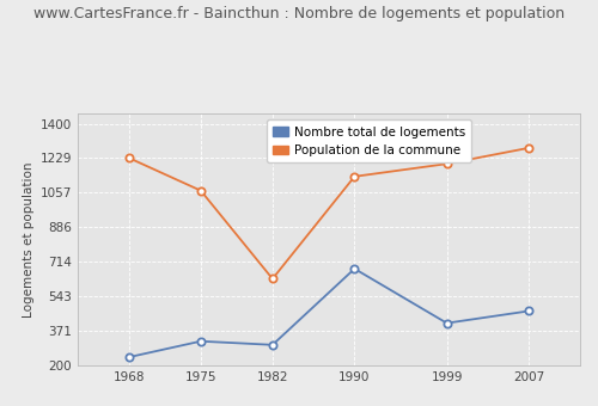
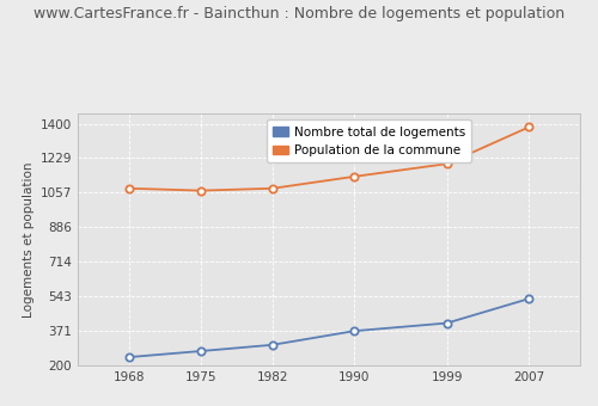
Population de la commune/1968: 1230 -> 1080
Nombre total de logements/1975: 320 -> 270
Population de la commune/1982: 630 -> 1080
Nombre total de logements/1990: 680 -> 370
Nombre total de logements/2007: 470 -> 530
Population de la commune/2007: 1280 -> 1380
